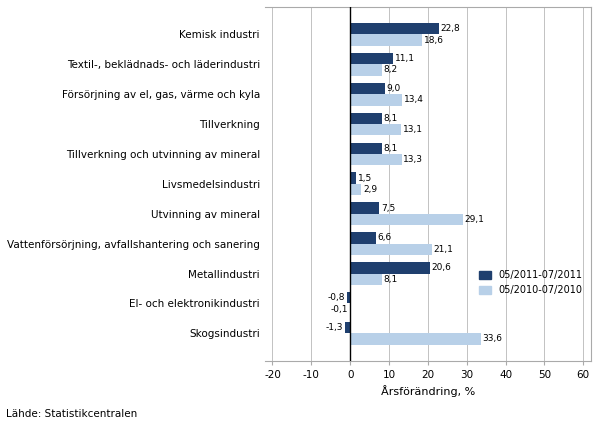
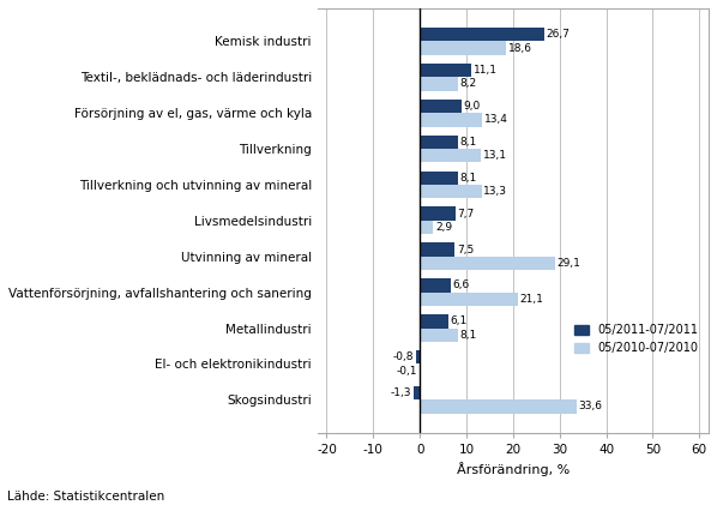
05/2011-07/2011/Kemisk industri: 22,8 -> 26,7
05/2011-07/2011/Livsmedelsindustri: 1,5 -> 7,7
05/2011-07/2011/Metallindustri: 20,6 -> 6,1
